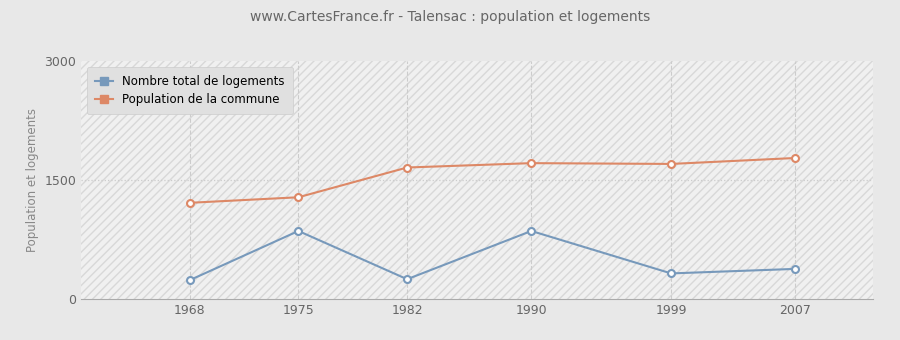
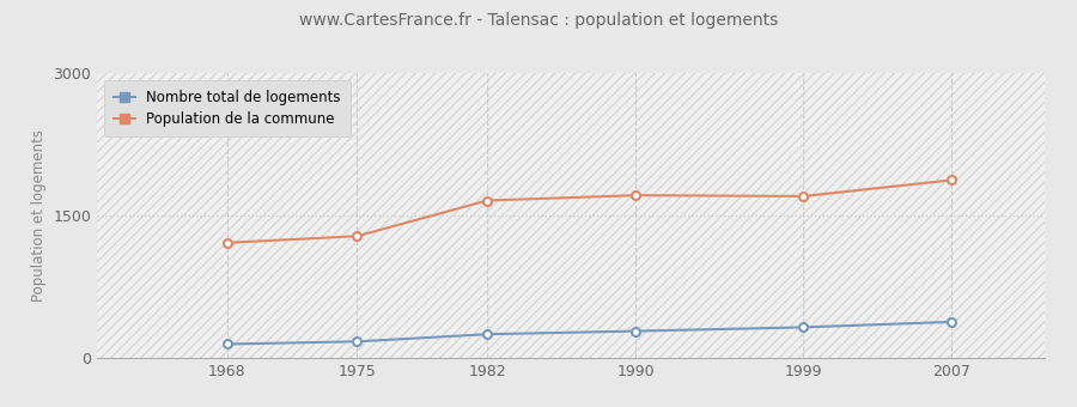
Nombre total de logements/1968: 240 -> 150
Nombre total de logements/1975: 860 -> 180
Nombre total de logements/1990: 860 -> 280
Population de la commune/2007: 1780 -> 1880
